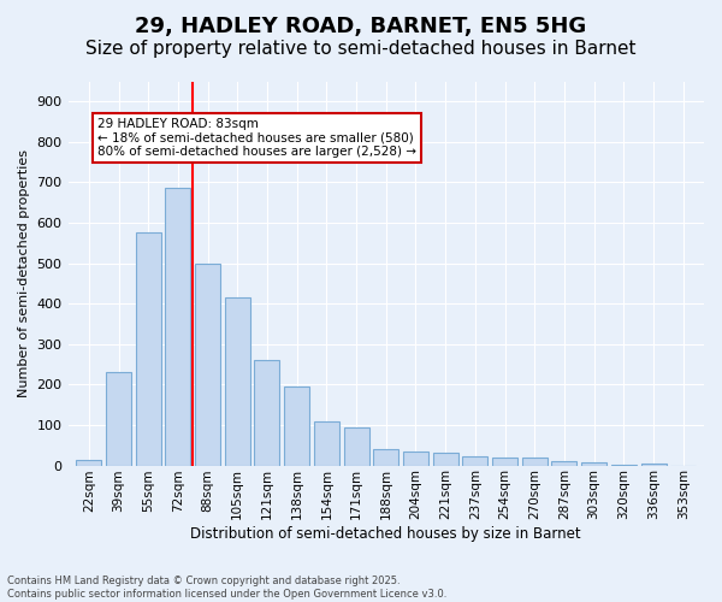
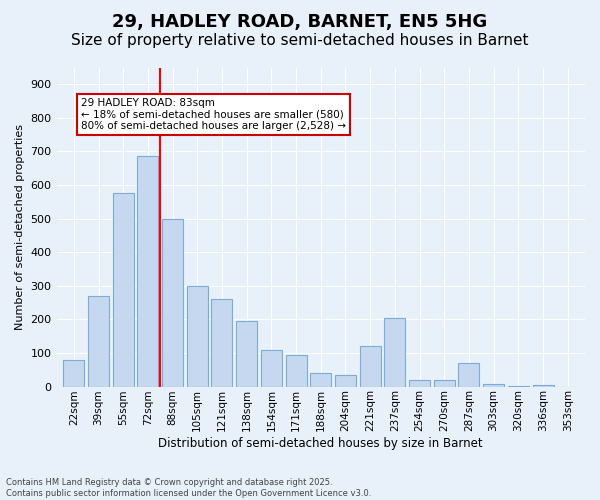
22sqm: 15 -> 80
39sqm: 230 -> 270
105sqm: 415 -> 300
221sqm: 30 -> 120
237sqm: 22 -> 205
287sqm: 10 -> 70
